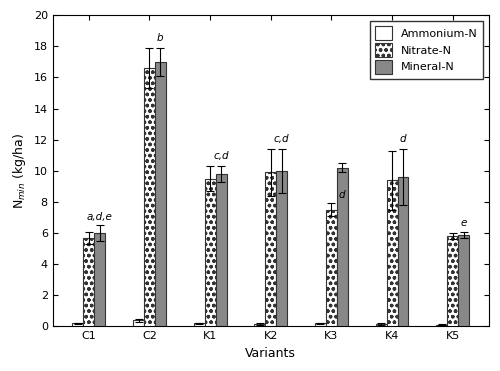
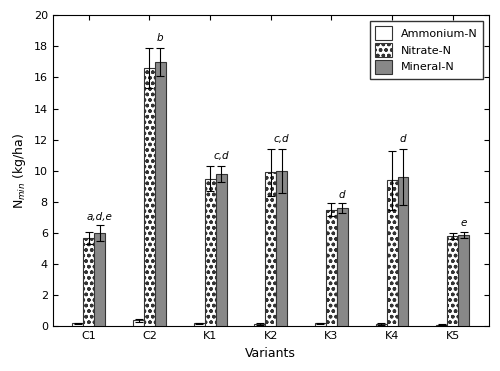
Mineral-N/K3: 10.2 -> 7.6
